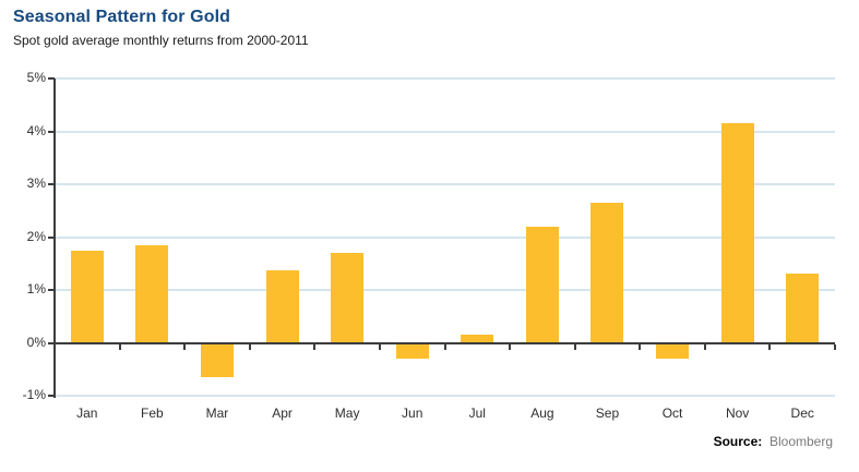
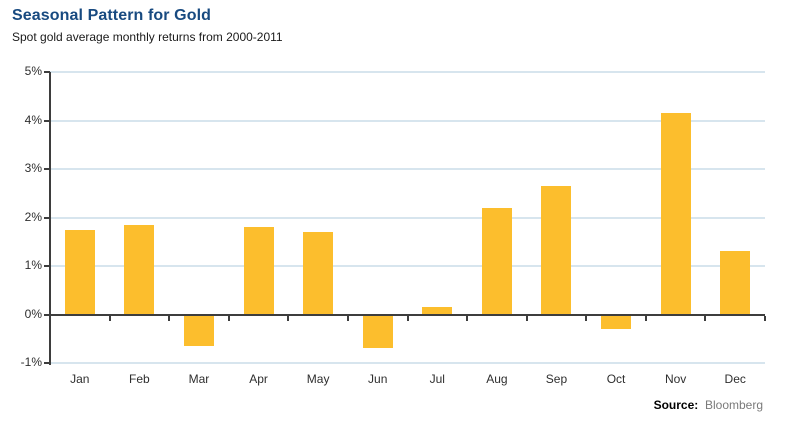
Apr: 1.4% -> 1.8%
Jun: -0.3% -> -0.7%
